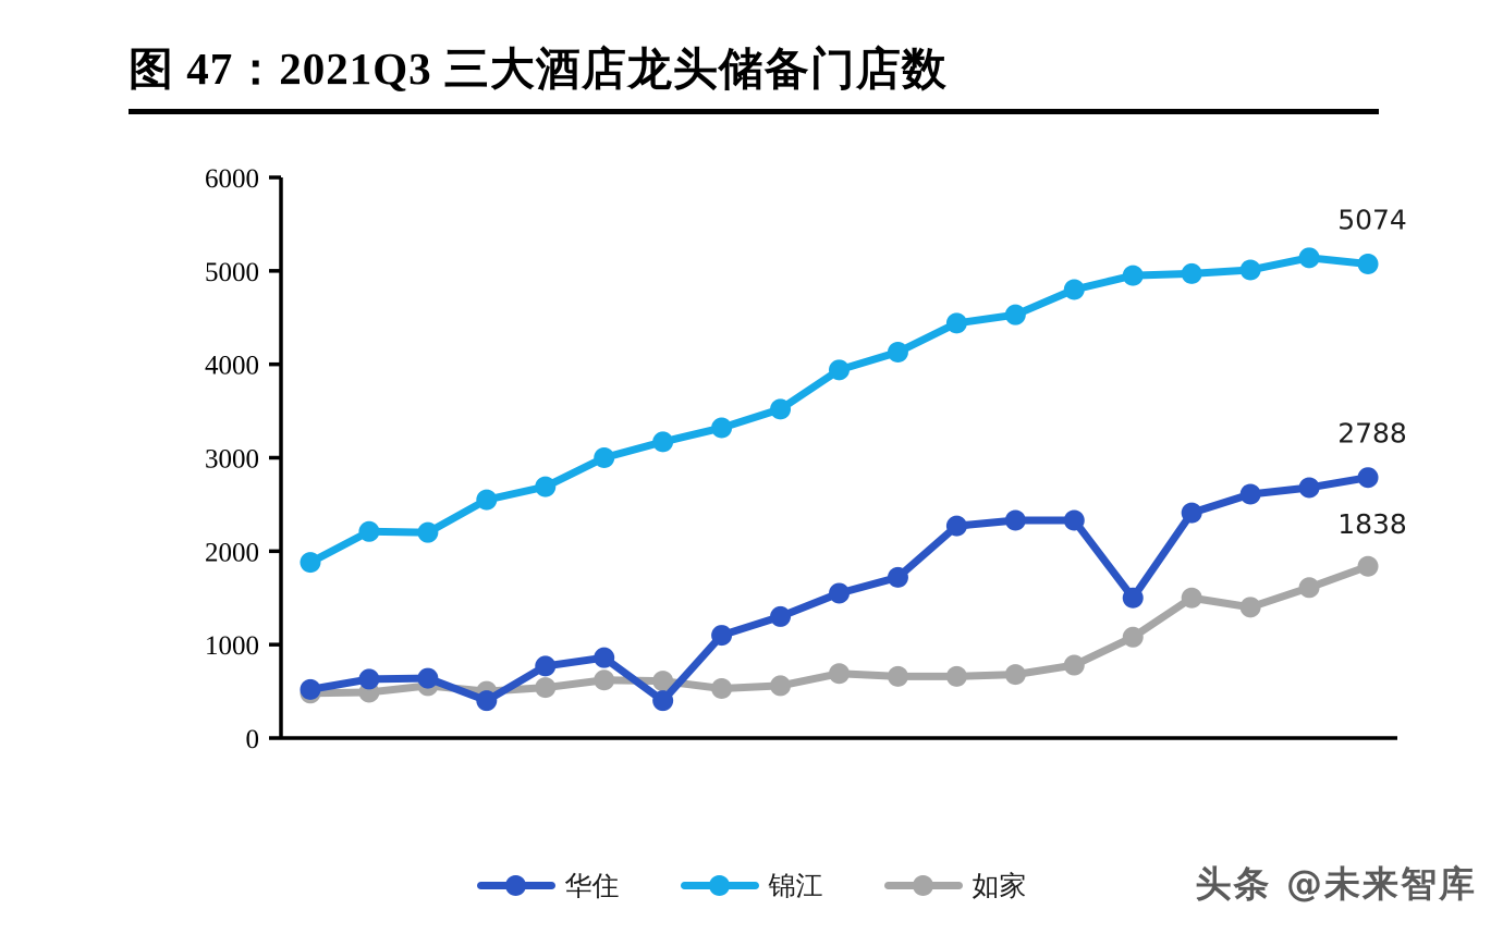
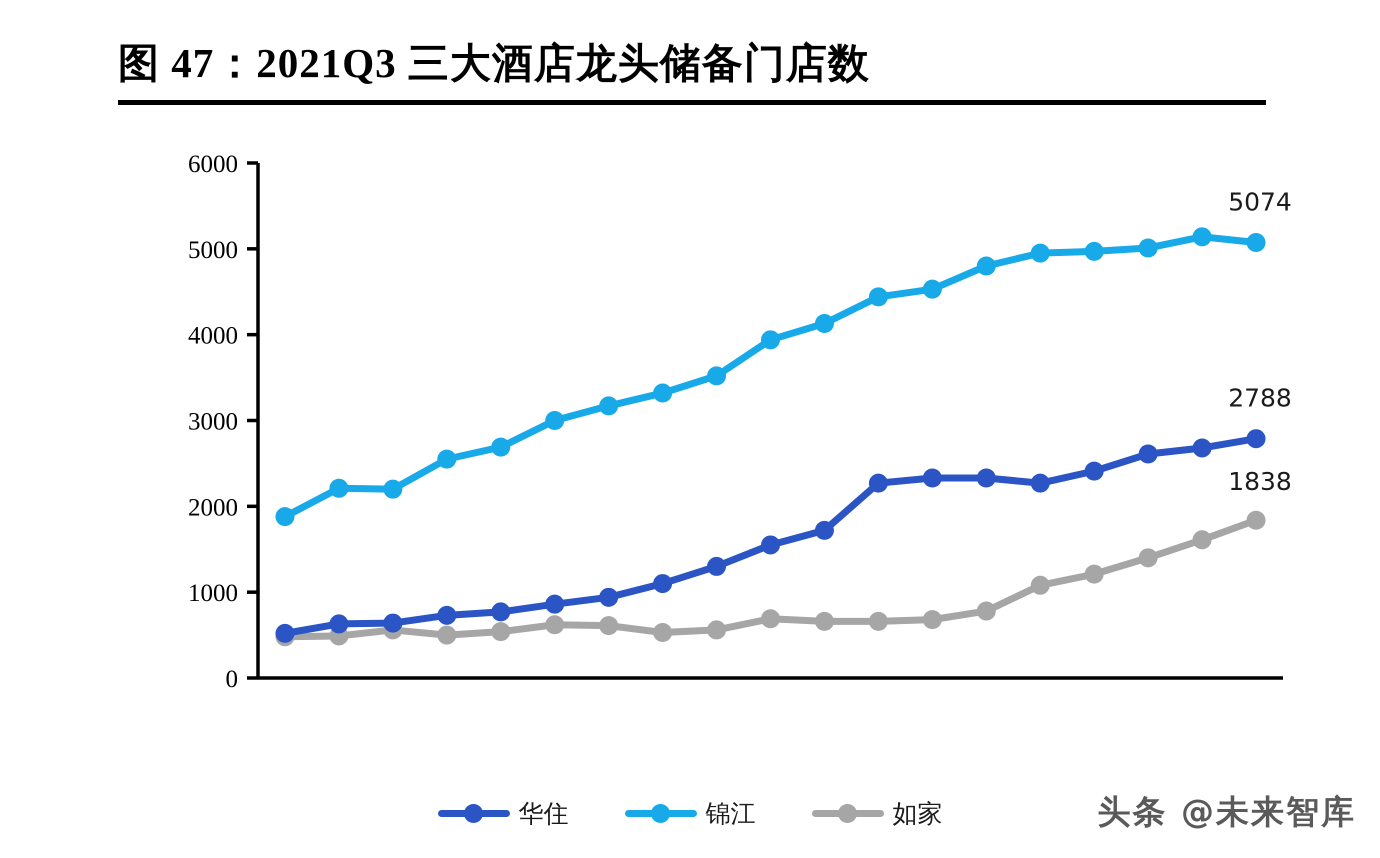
华住/17Q4: 400 -> 700
华住/18Q3: 400 -> 900
华住/20Q3: 1500 -> 2300
如家/20Q4: 1500 -> 1200
